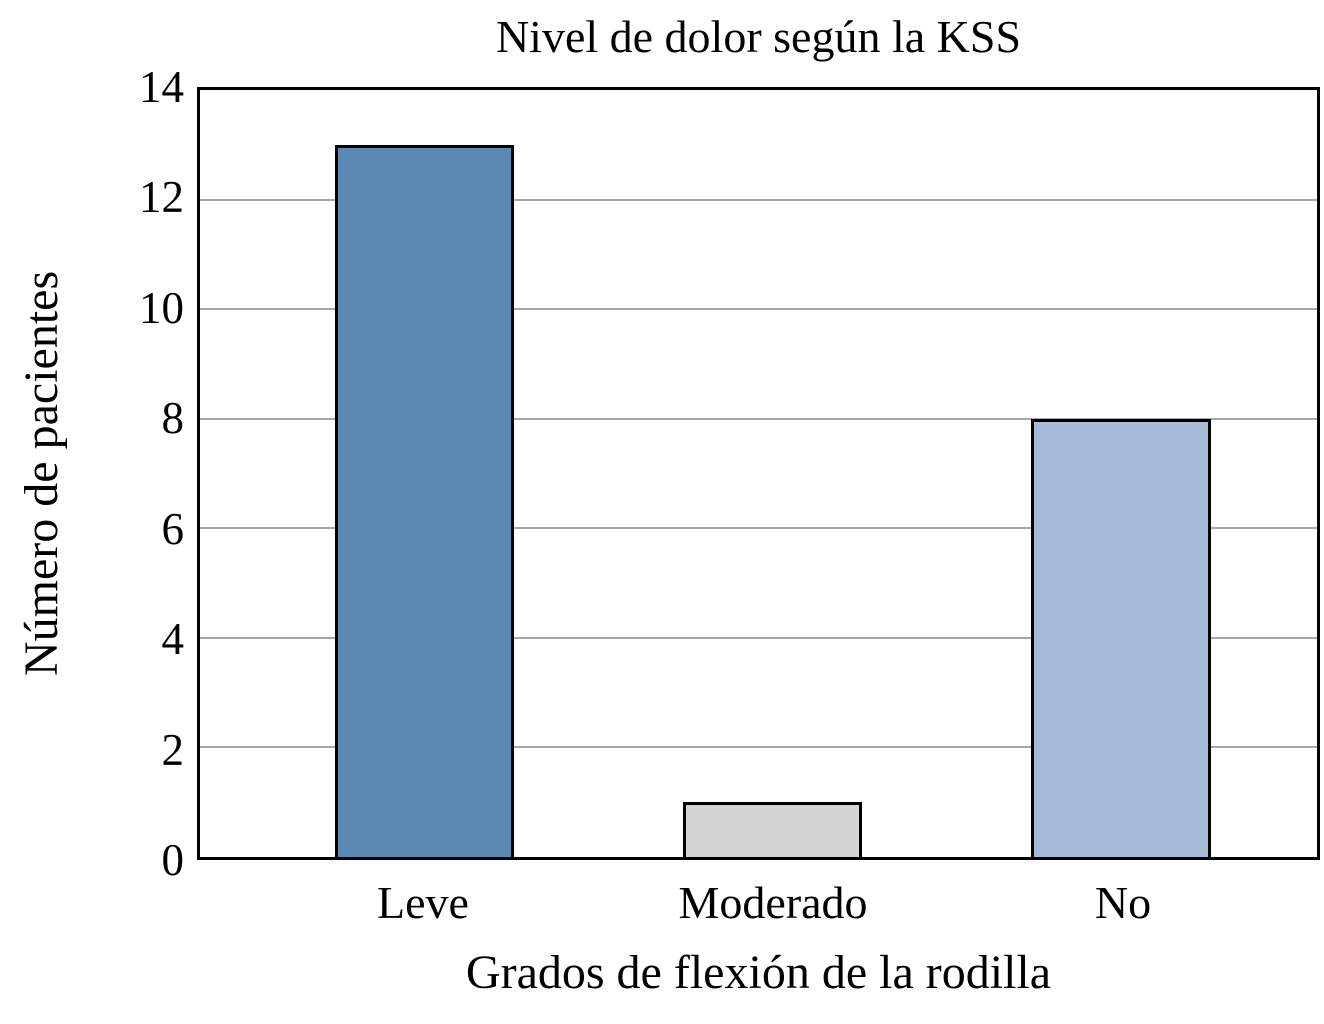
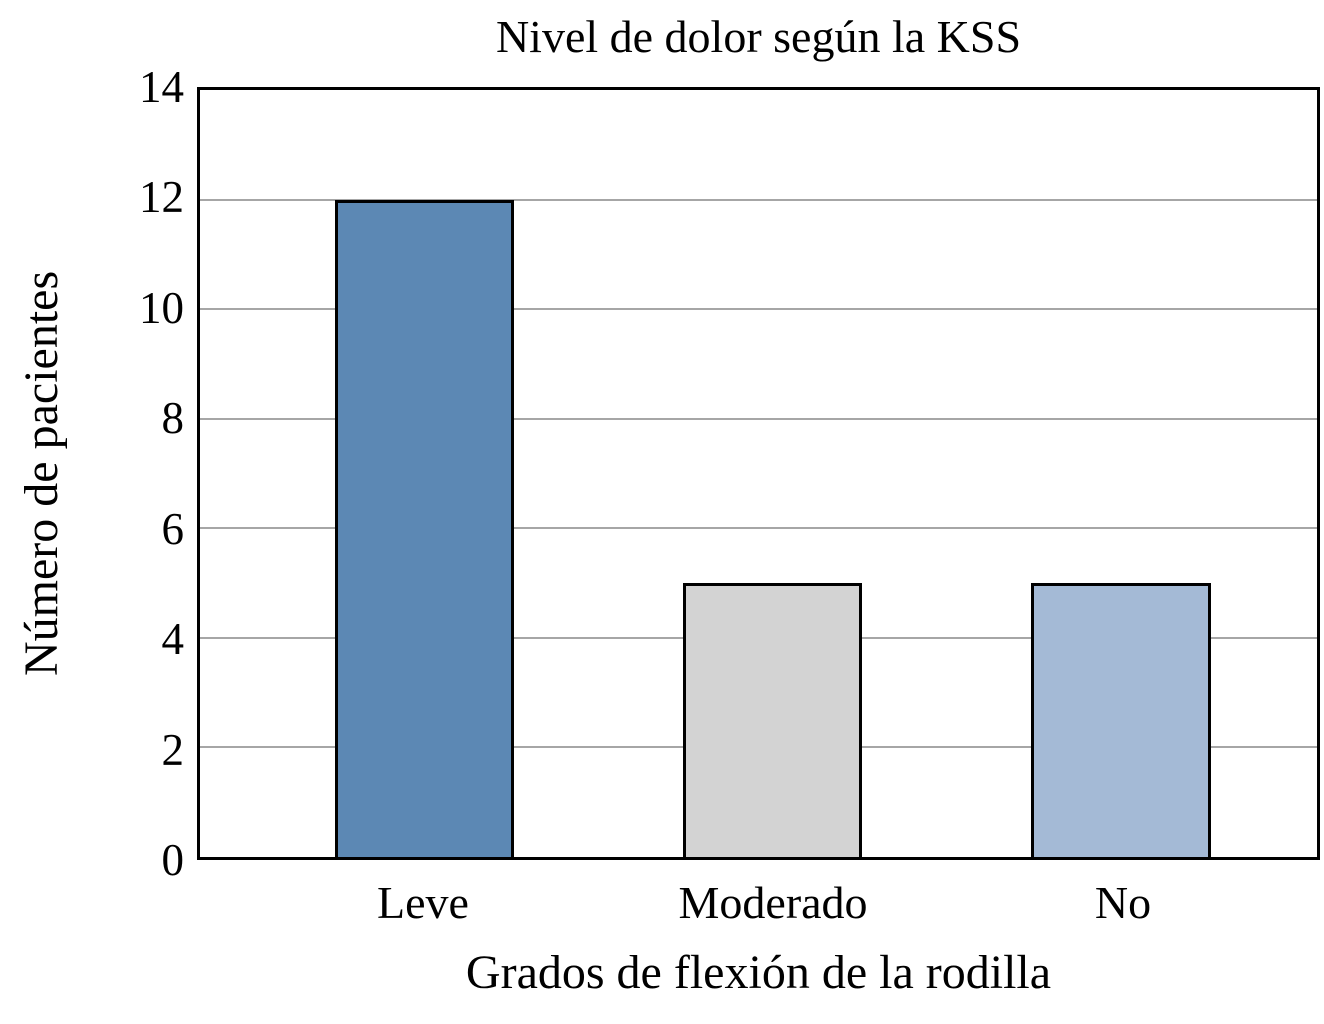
Leve: 13 -> 12
Moderado: 1 -> 5
No: 8 -> 5
